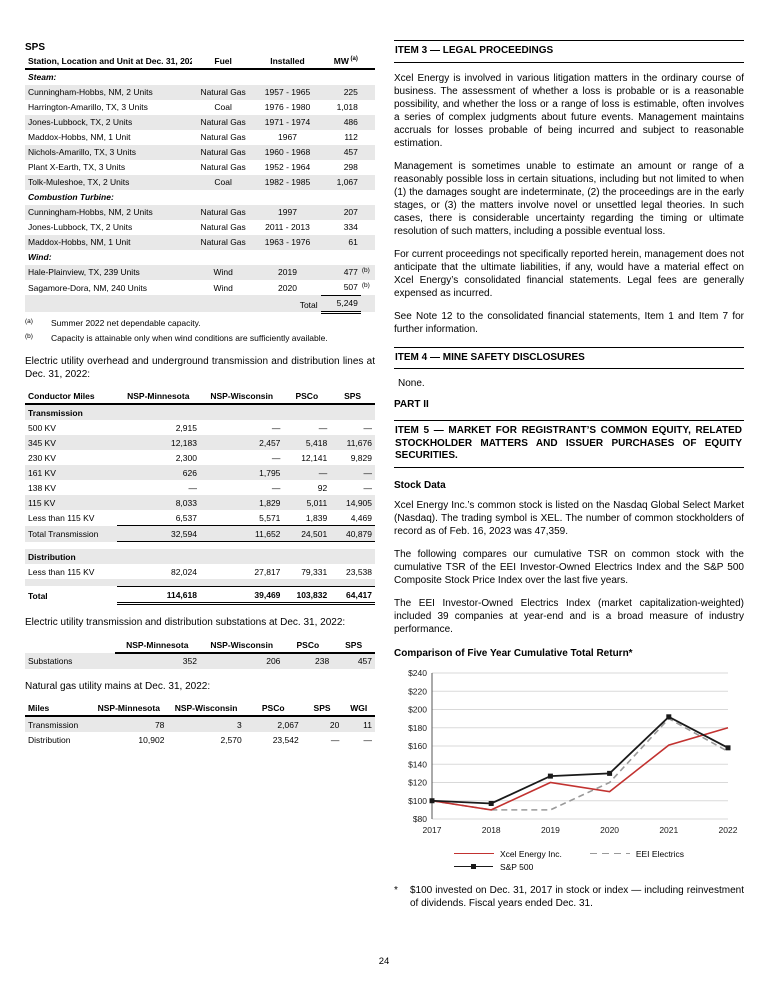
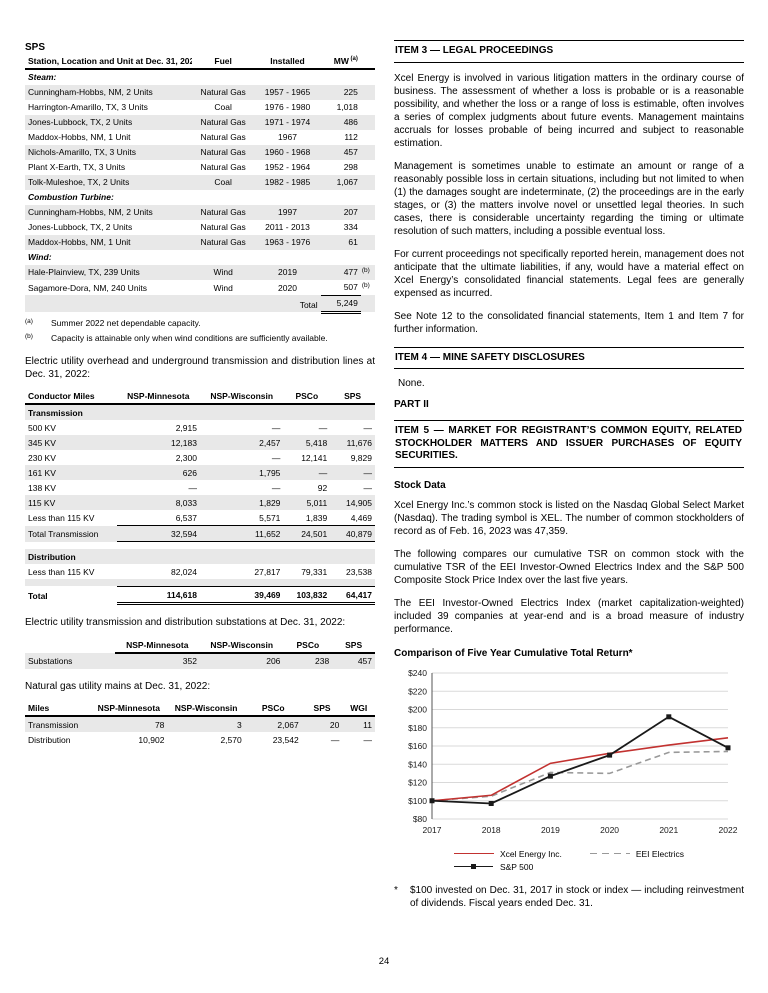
Xcel Energy Inc./2018: $90 -> $110
EEI Electrics/2018: $90 -> $100
Xcel Energy Inc./2019: $120 -> $140
EEI Electrics/2019: $90 -> $130
Xcel Energy Inc./2020: $110 -> $150
S&P 500/2020: $130 -> $150
EEI Electrics/2020: $120 -> $130
EEI Electrics/2021: $190 -> $150
Xcel Energy Inc./2022: $180 -> $170
